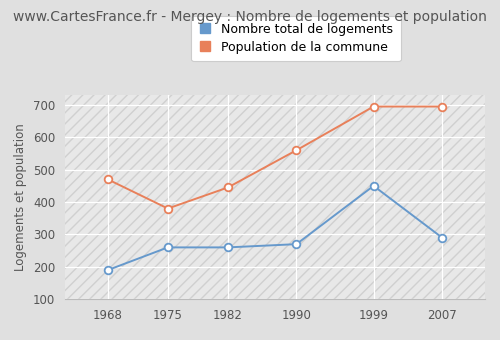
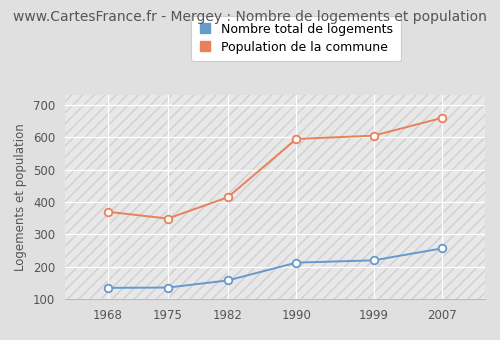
Nombre total de logements/1968: 190 -> 135
Population de la commune/1968: 470 -> 370
Nombre total de logements/1975: 260 -> 136
Population de la commune/1975: 380 -> 349
Nombre total de logements/1982: 260 -> 158
Population de la commune/1982: 445 -> 415
Nombre total de logements/1990: 270 -> 213
Population de la commune/1990: 560 -> 595
Nombre total de logements/1999: 450 -> 220
Population de la commune/1999: 695 -> 605
Nombre total de logements/2007: 290 -> 257
Population de la commune/2007: 695 -> 660
